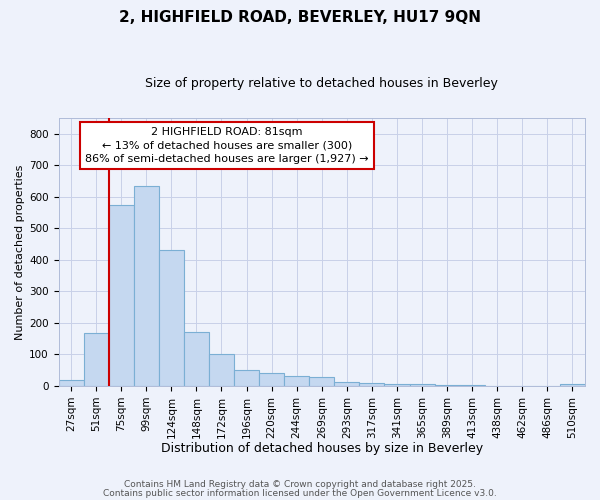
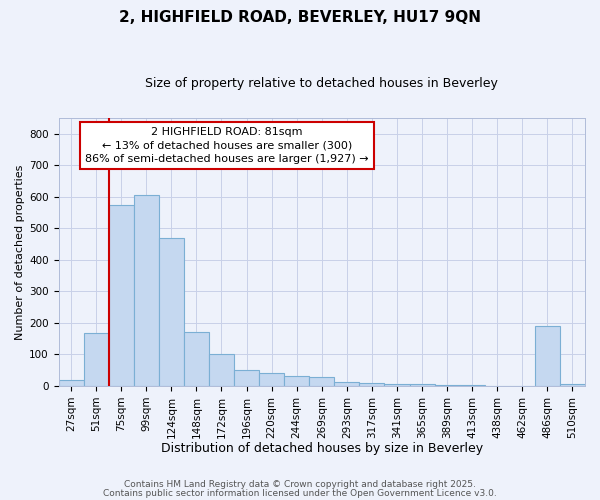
99sqm: 635 -> 605
124sqm: 430 -> 470
486sqm: 1 -> 190
